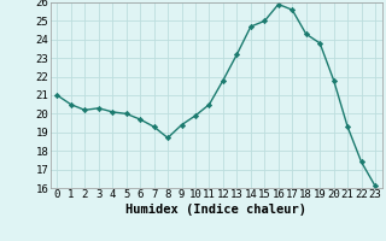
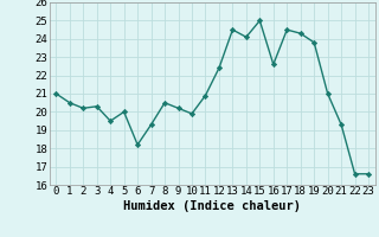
4: 20.1 -> 19.5
6: 19.7 -> 18.2
8: 18.7 -> 20.5
9: 19.4 -> 20.2
11: 20.5 -> 20.9
12: 21.8 -> 22.4
13: 23.2 -> 24.5
14: 24.7 -> 24.1
16: 25.9 -> 22.6
17: 25.6 -> 24.5
20: 21.8 -> 21.0
22: 17.4 -> 16.6
23: 16.1 -> 16.6
